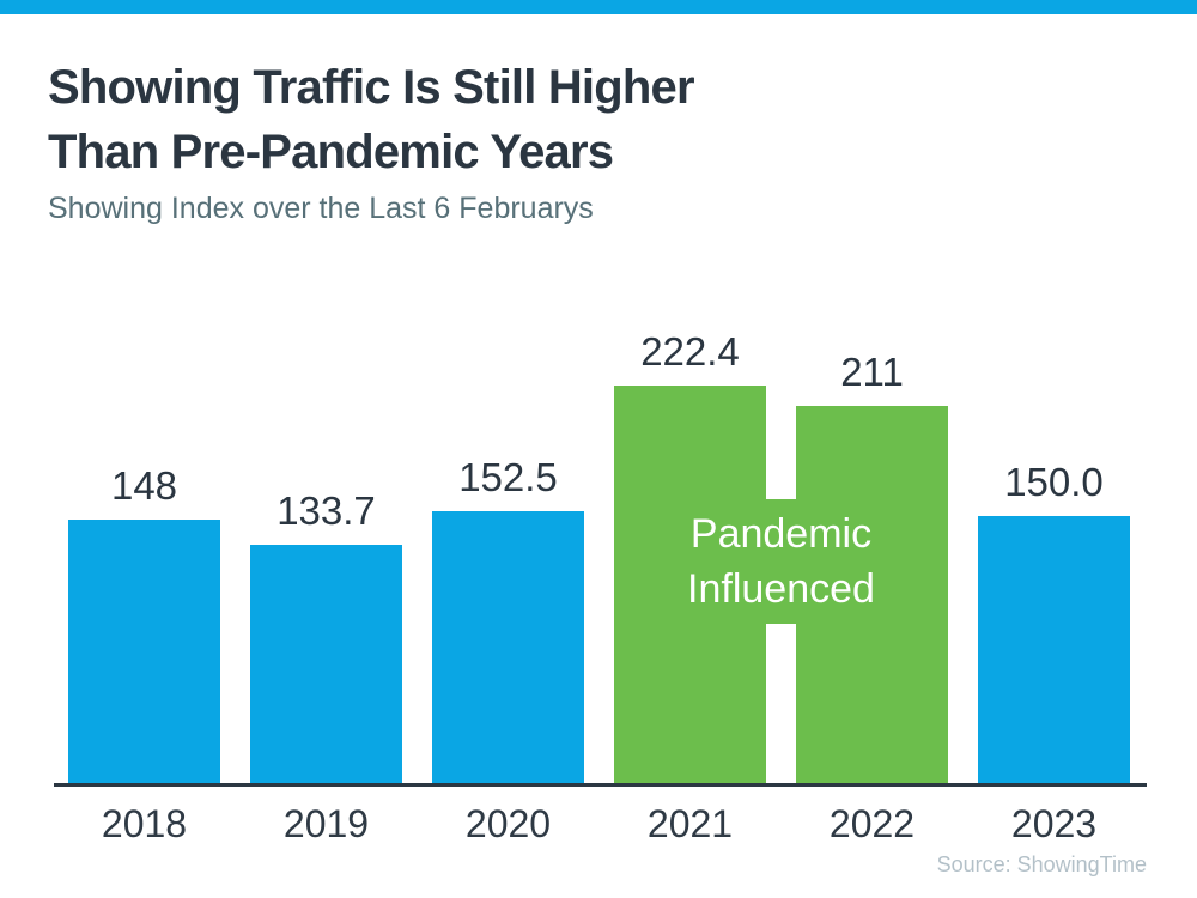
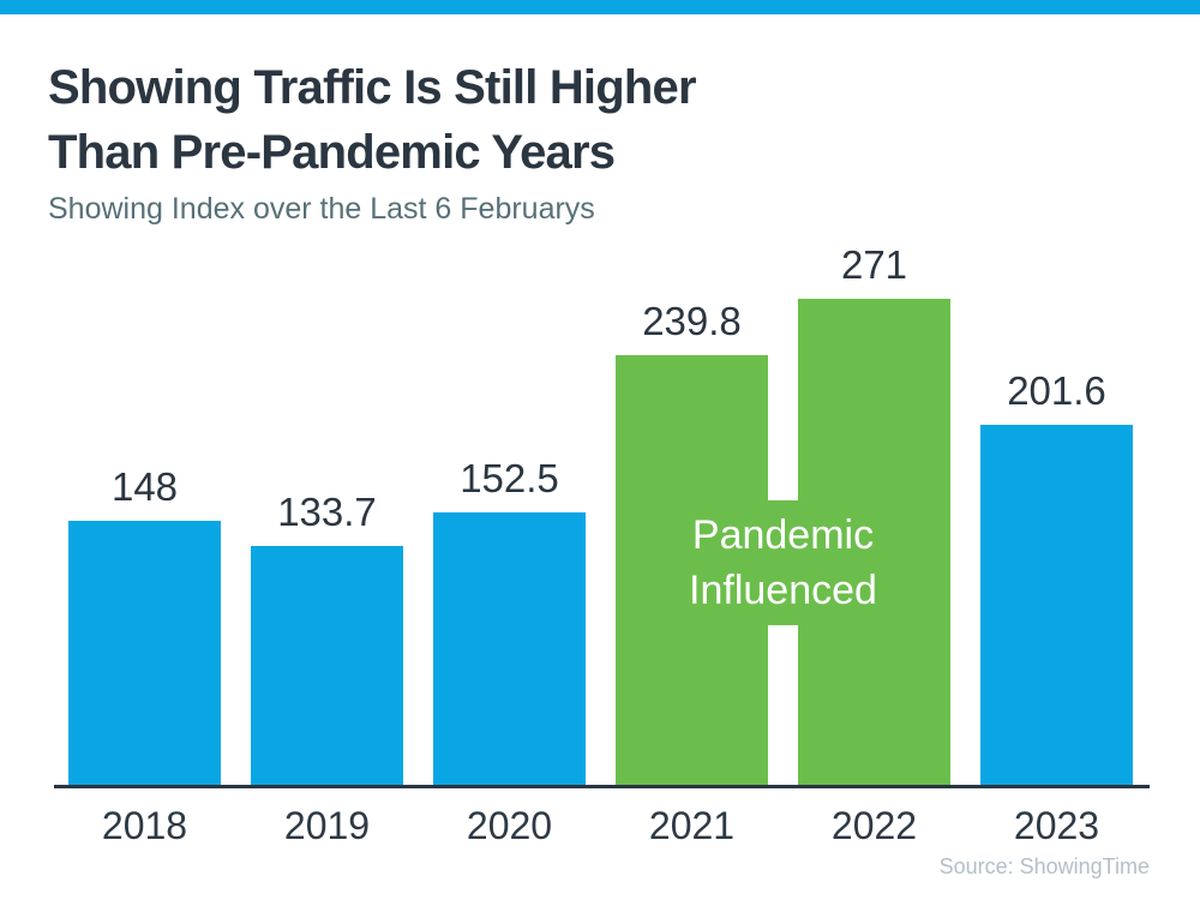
2021: 222.4 -> 239.8
2022: 211 -> 271
2023: 150.0 -> 201.6
